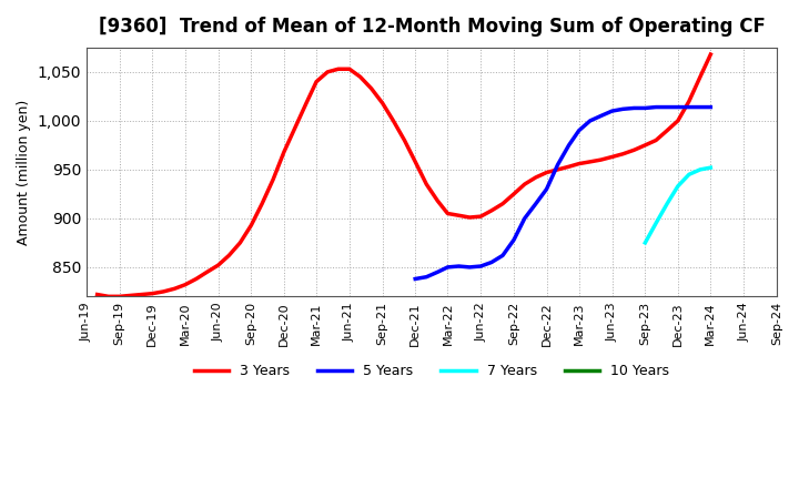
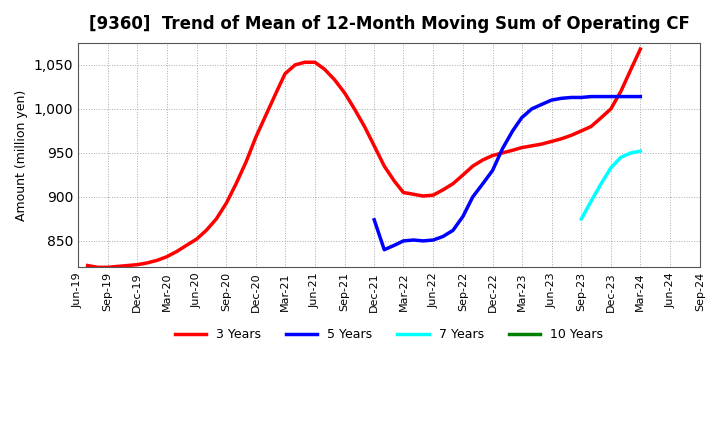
5 Years/Dec-21: 838 -> 874
